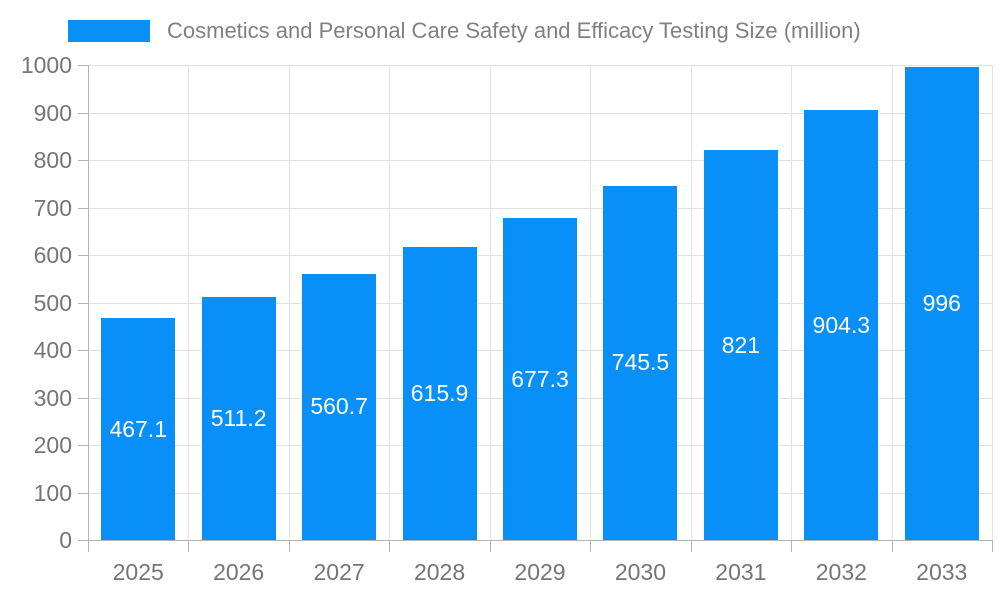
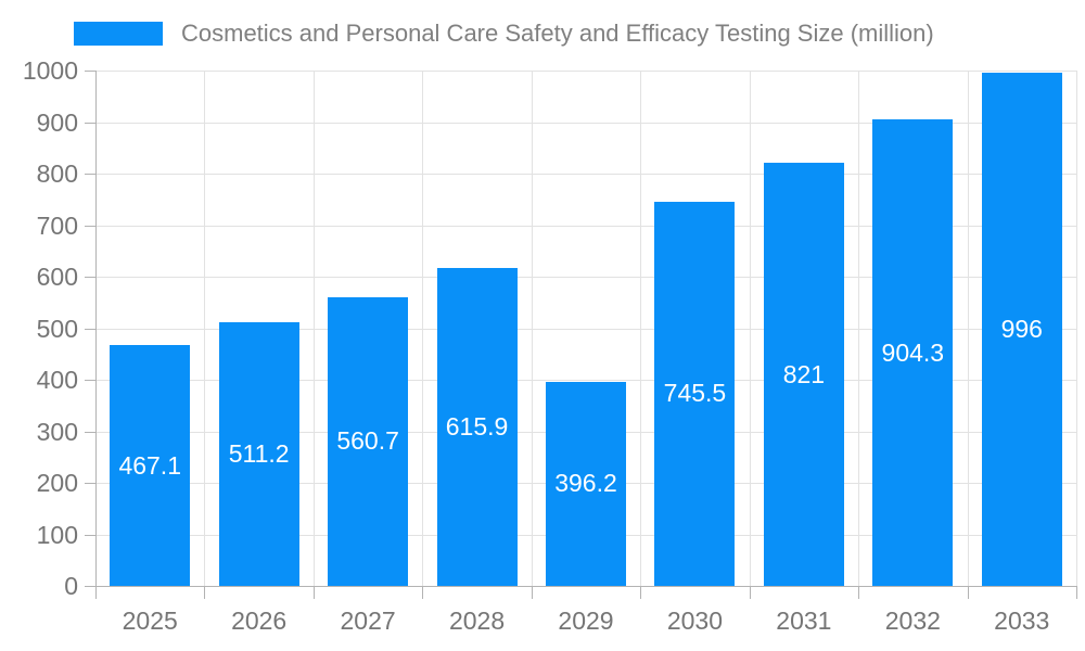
2029: 677.3 -> 396.2
